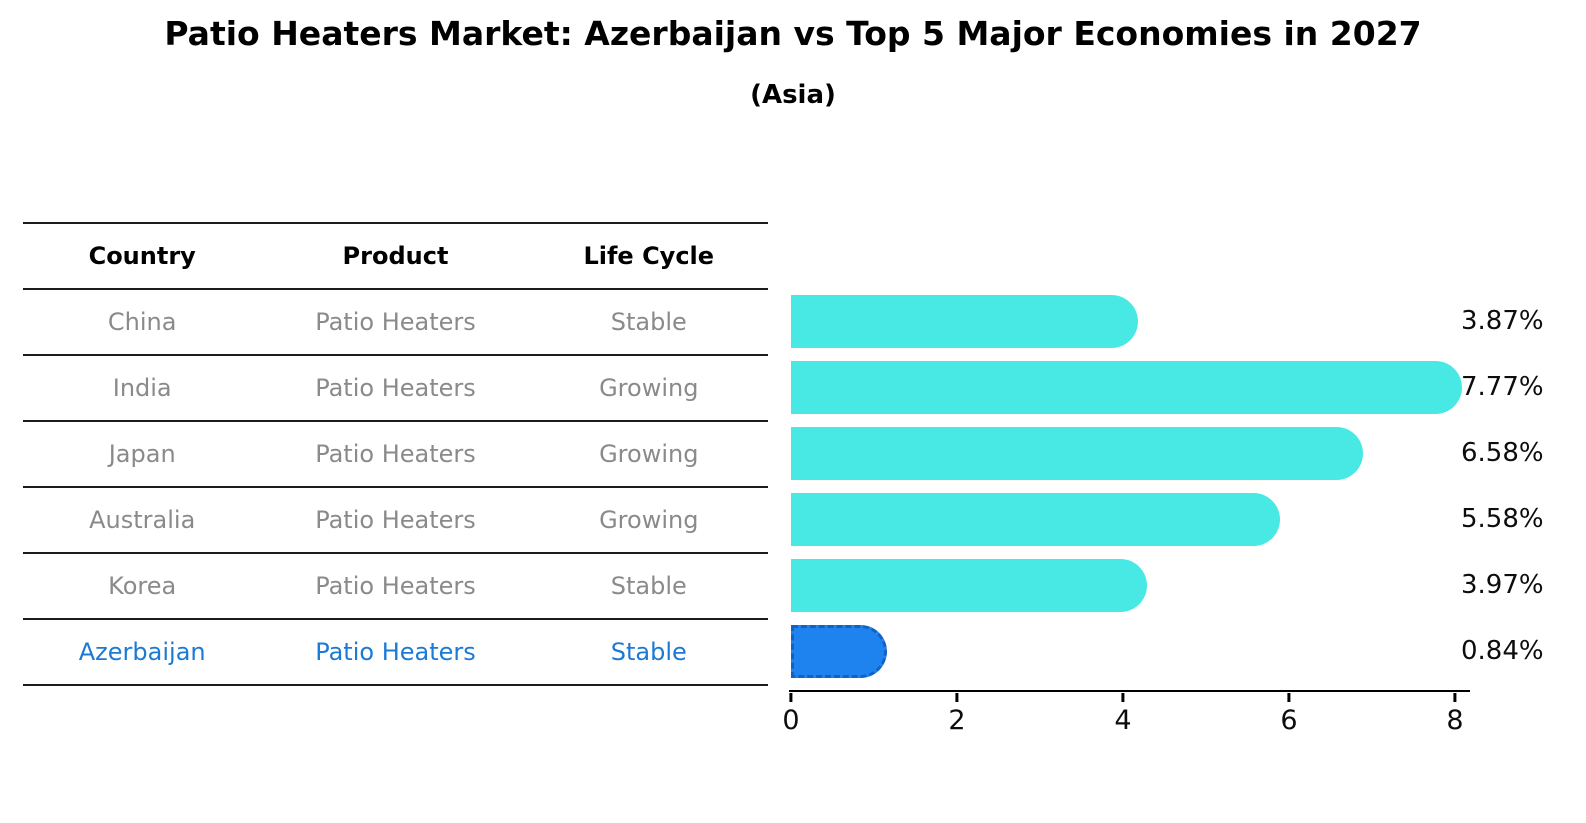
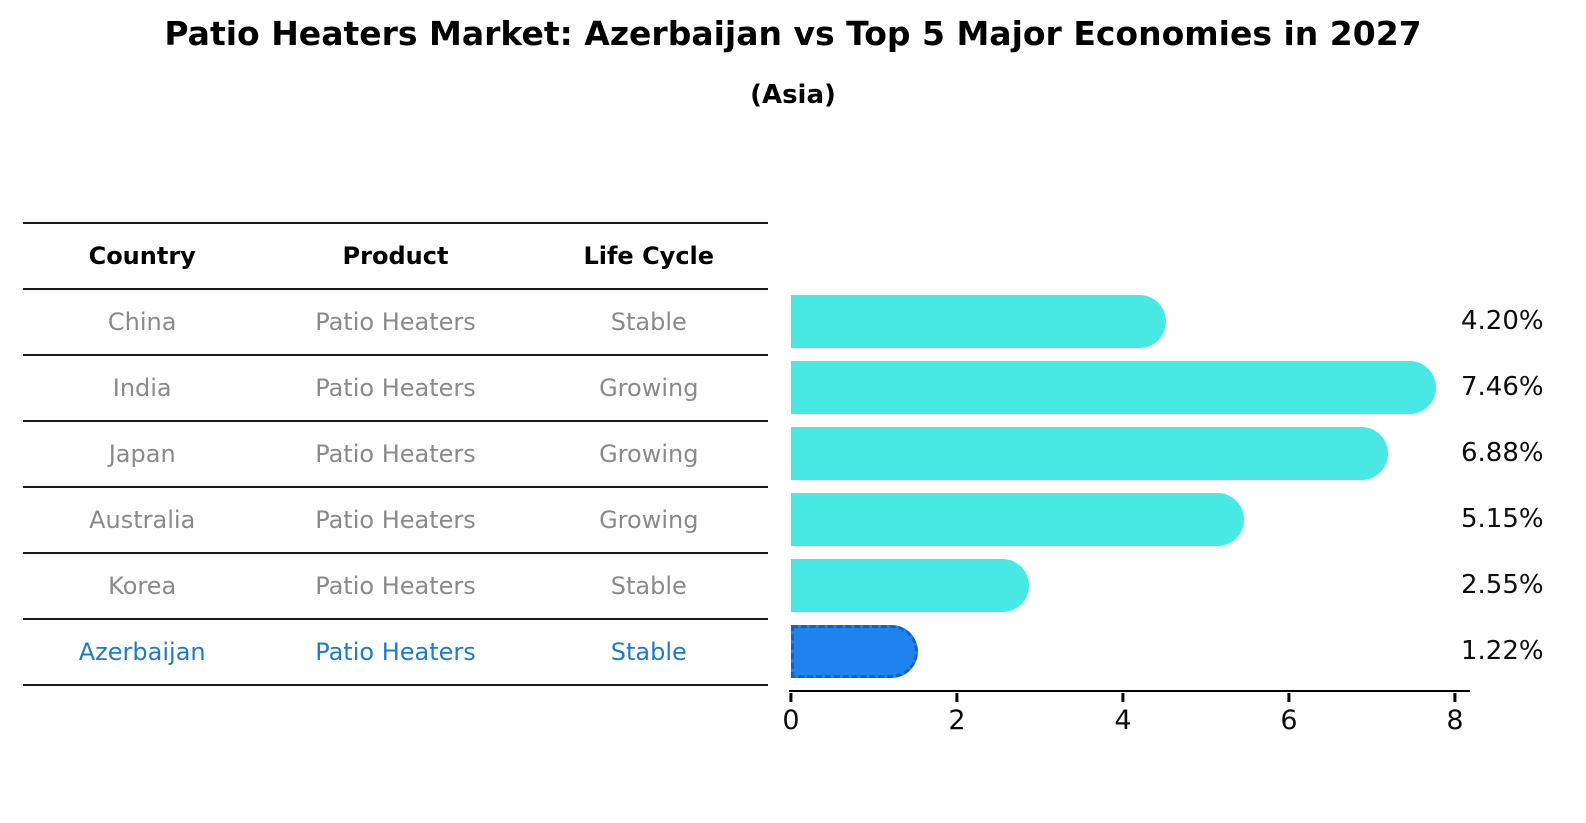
China: 3.87% -> 4.20%
India: 7.77% -> 7.46%
Japan: 6.58% -> 6.88%
Australia: 5.58% -> 5.15%
Korea: 3.97% -> 2.55%
Azerbaijan: 0.84% -> 1.22%
